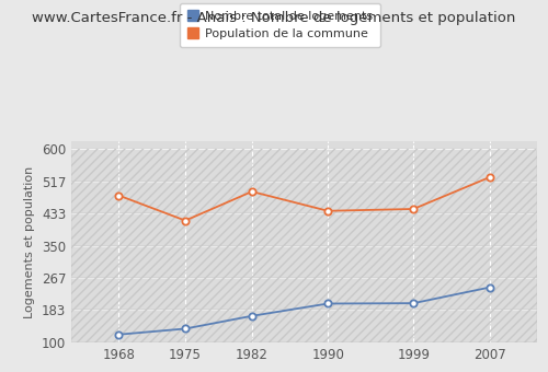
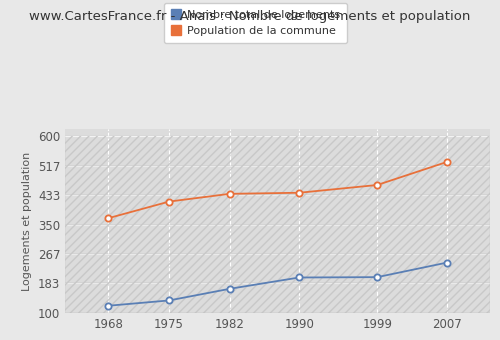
Population de la commune/1968: 480 -> 368
Population de la commune/1982: 490 -> 437
Population de la commune/1999: 445 -> 462
